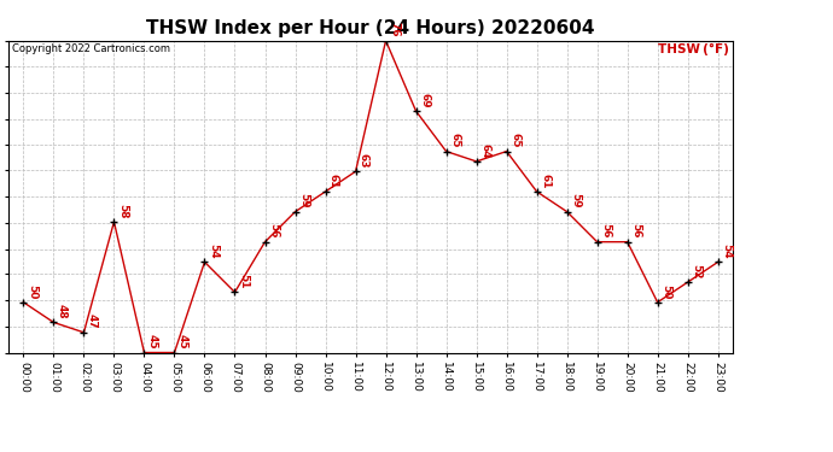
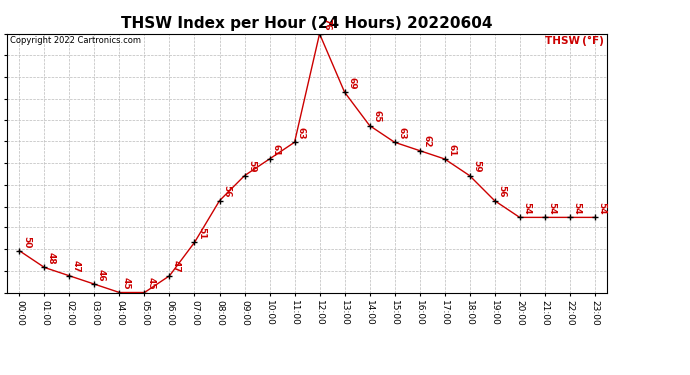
03:00: 58 -> 46
06:00: 54 -> 47
15:00: 64 -> 63
16:00: 65 -> 62
20:00: 56 -> 54
21:00: 50 -> 54
22:00: 52 -> 54
